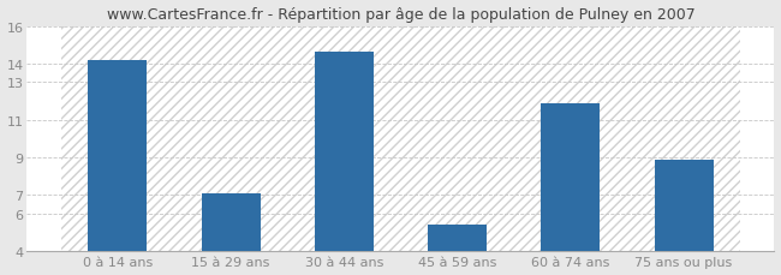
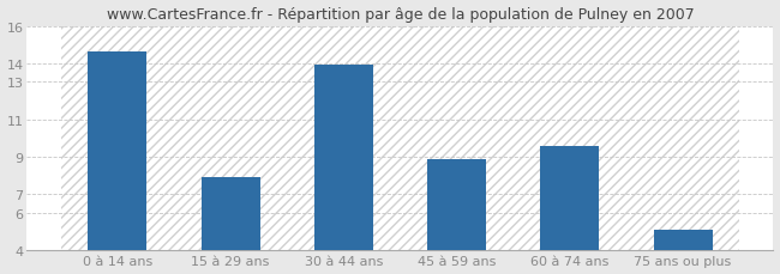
0 à 14 ans: 14.2 -> 14.6
15 à 29 ans: 7.1 -> 7.9
30 à 44 ans: 14.6 -> 13.9
45 à 59 ans: 5.4 -> 8.9
60 à 74 ans: 11.9 -> 9.6
75 ans ou plus: 8.9 -> 5.1
